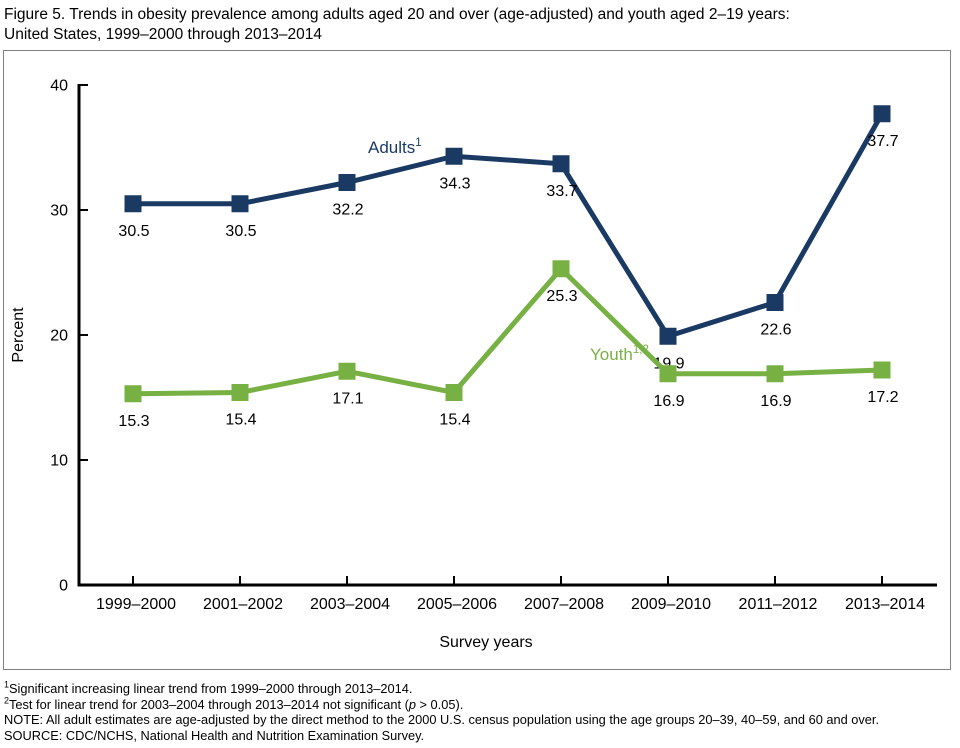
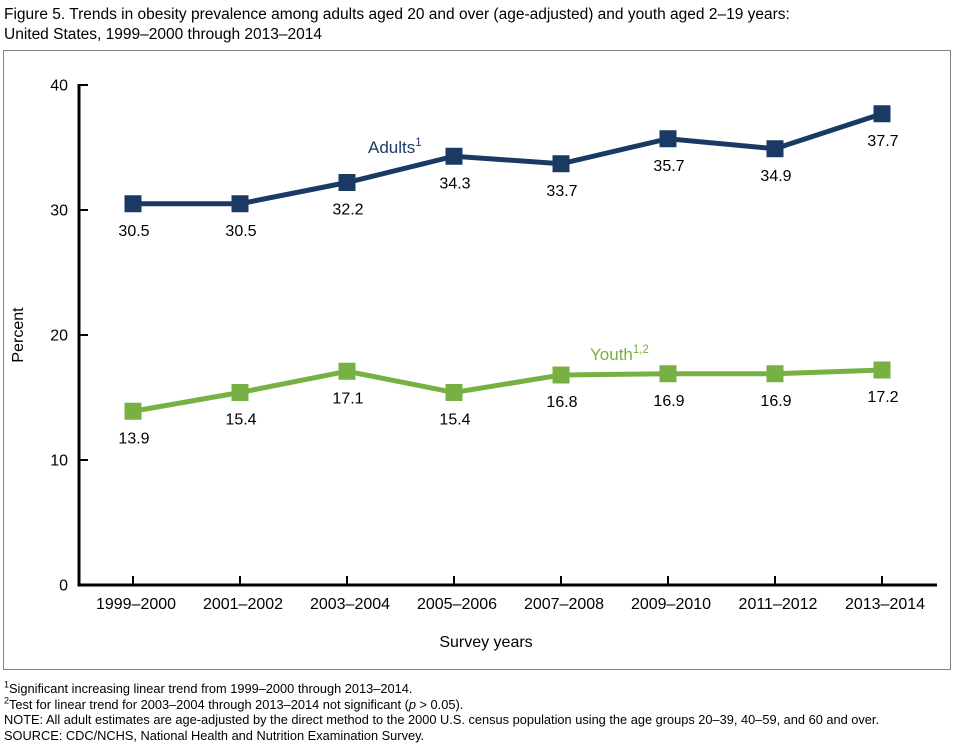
Youth/1999–2000: 15.3 -> 13.9
Youth/2007–2008: 25.3 -> 16.8
Adults/2009–2010: 19.9 -> 35.7
Adults/2011–2012: 22.6 -> 34.9
